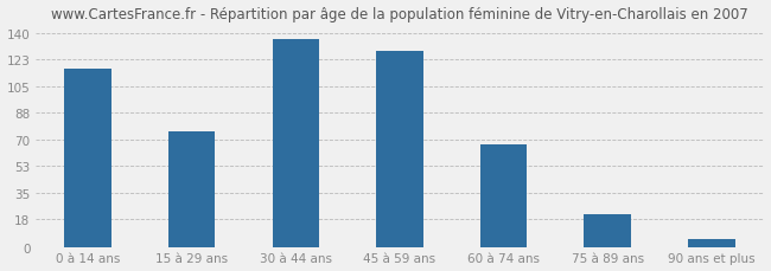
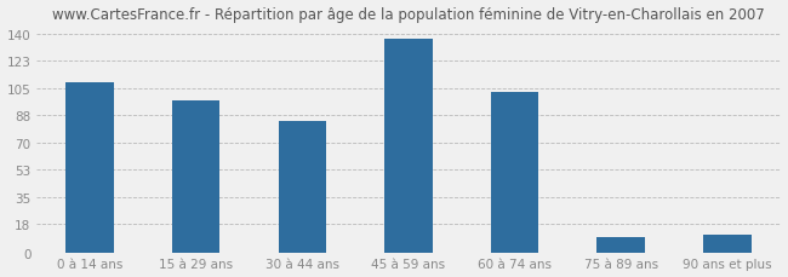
0 à 14 ans: 117 -> 109
15 à 29 ans: 76 -> 97
30 à 44 ans: 136 -> 84
45 à 59 ans: 128 -> 137
60 à 74 ans: 67 -> 103
75 à 89 ans: 21 -> 10
90 ans et plus: 5 -> 11
